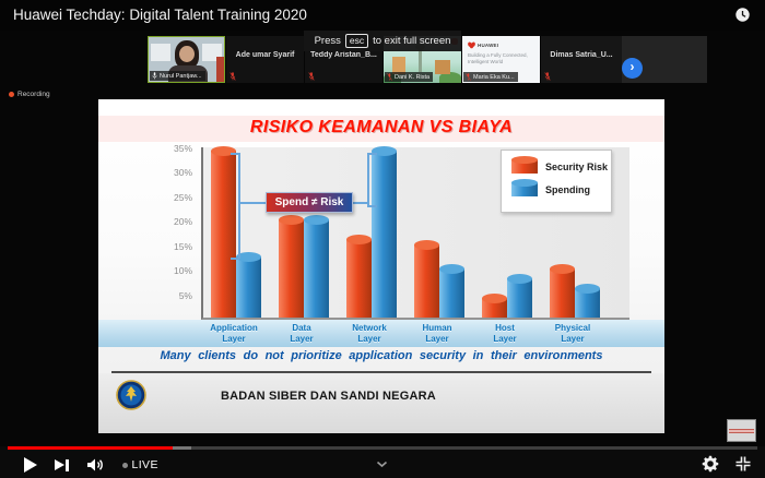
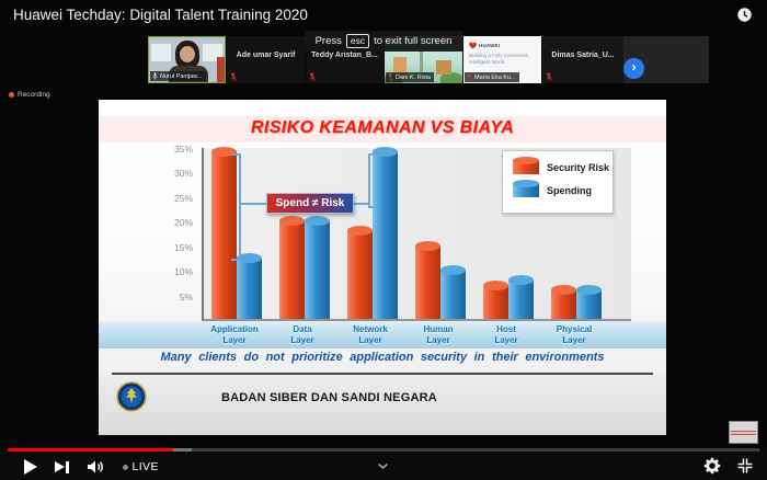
Security Risk/Network Layer: 16% -> 18%
Security Risk/Host Layer: 4% -> 7%
Security Risk/Physical Layer: 10% -> 6%
